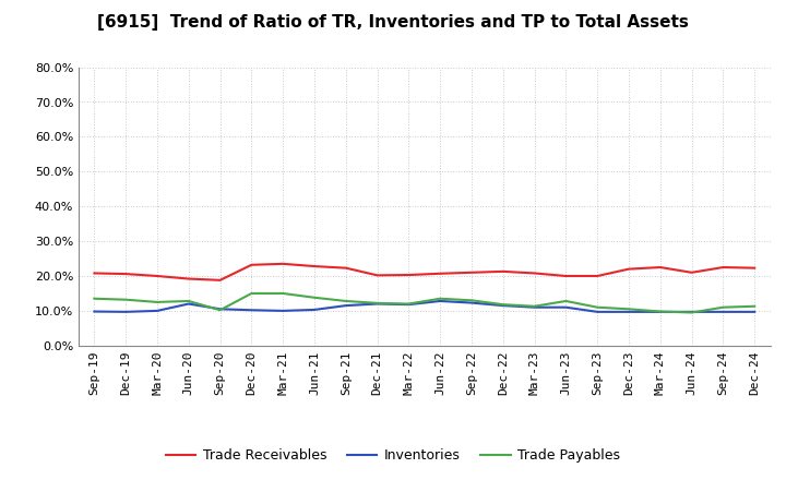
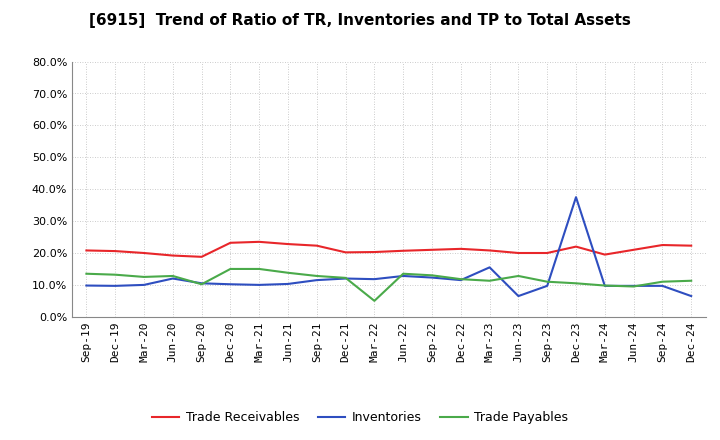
Trade Payables/Mar-22: 12.0% -> 5.0%
Inventories/Mar-23: 11.0% -> 15.5%
Inventories/Jun-23: 11.0% -> 6.5%
Inventories/Dec-23: 9.7% -> 37.5%
Trade Receivables/Mar-24: 22.5% -> 19.5%
Inventories/Dec-24: 9.7% -> 6.5%
